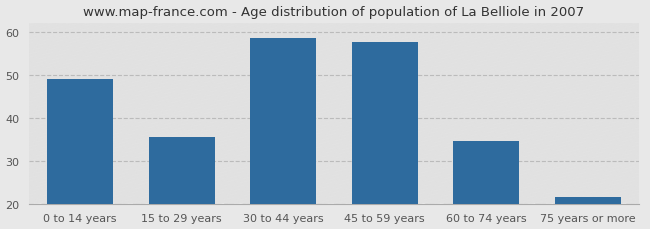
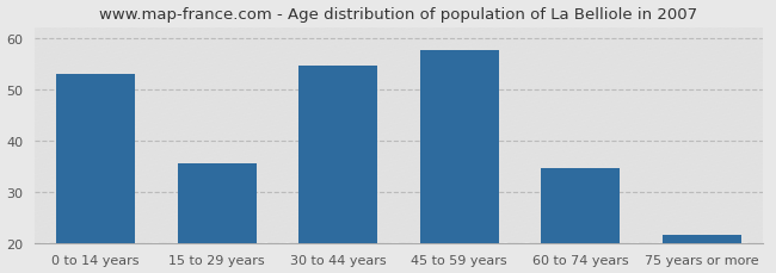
0 to 14 years: 49.0 -> 53.0
30 to 44 years: 58.5 -> 54.5
